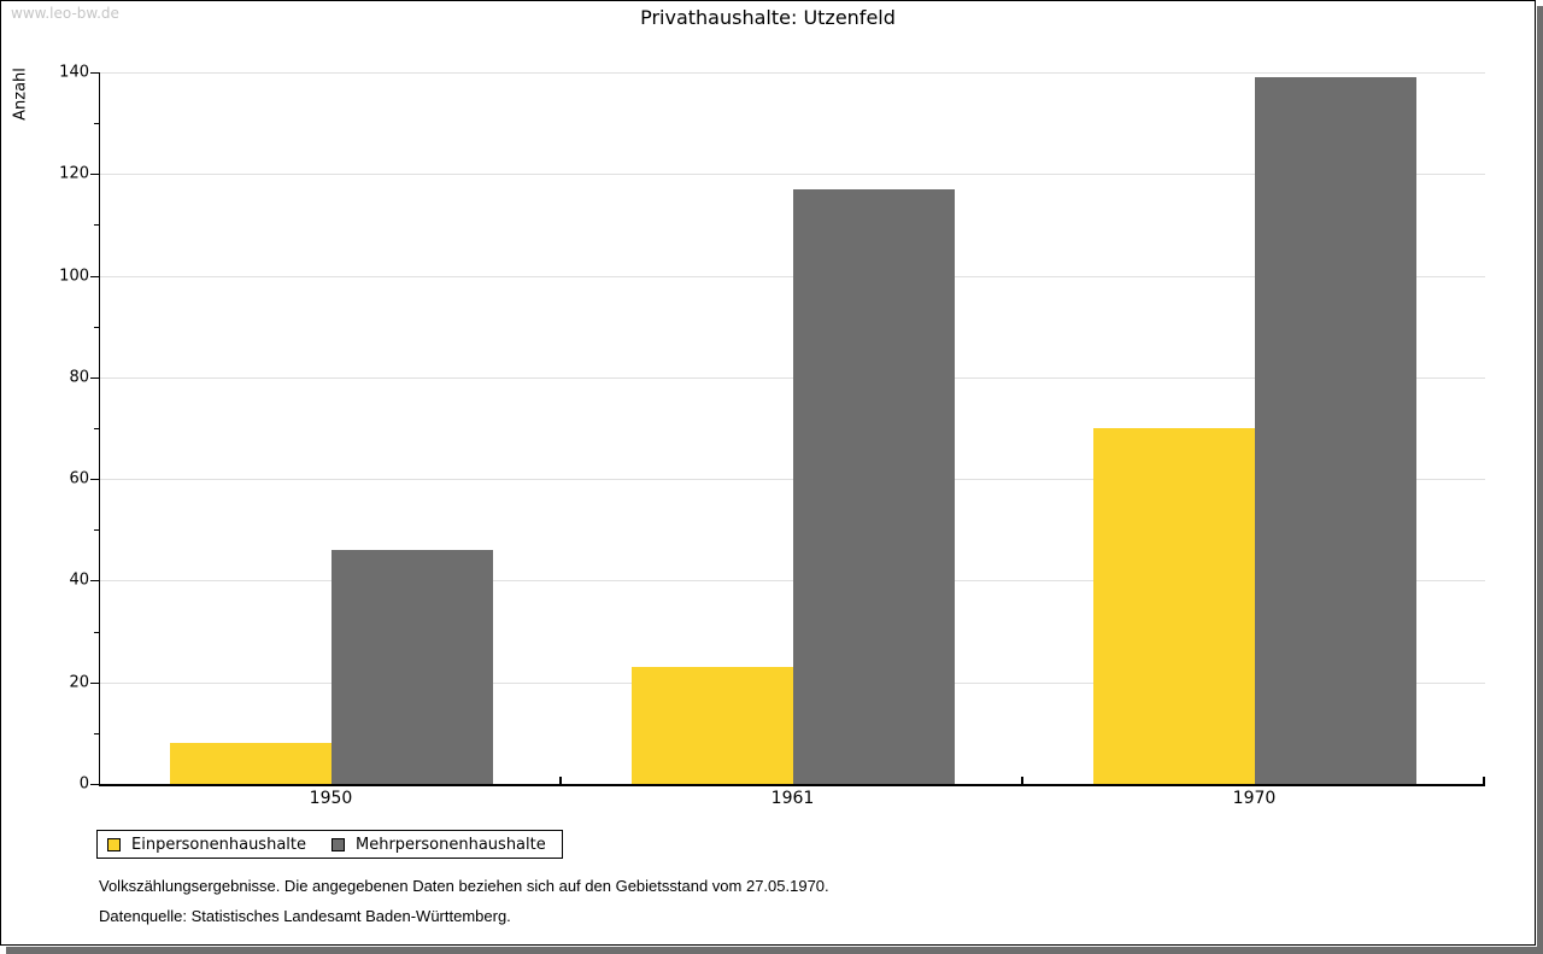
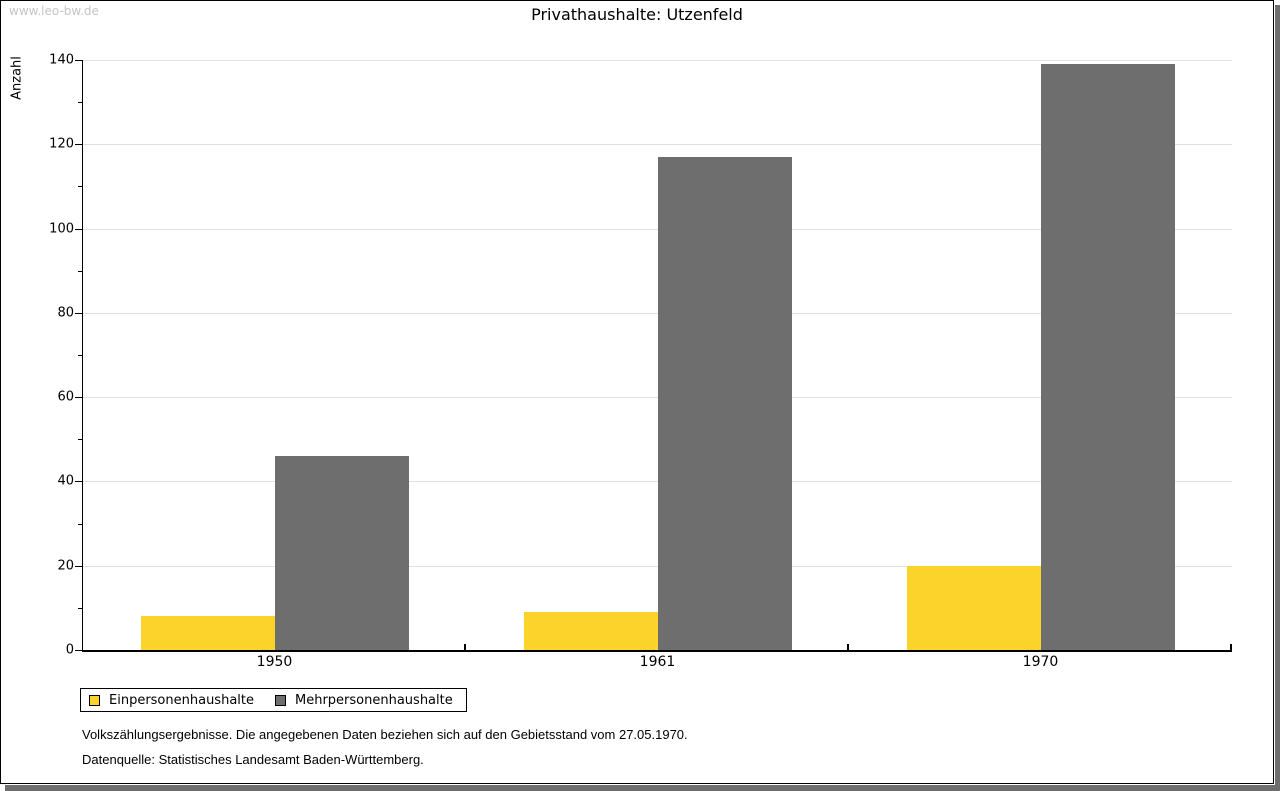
Einpersonenhaushalte/1961: 23 -> 9
Einpersonenhaushalte/1970: 70 -> 20
